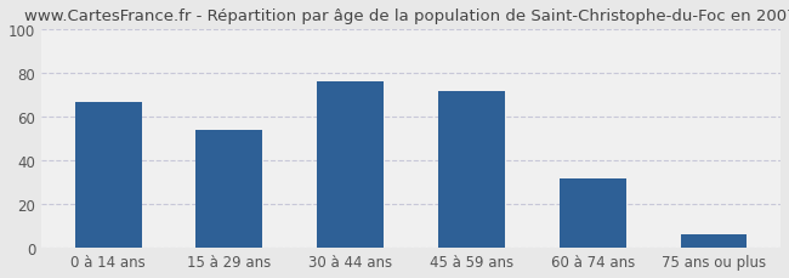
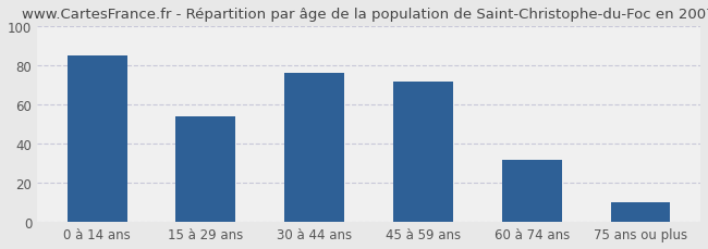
0 à 14 ans: 67 -> 85
75 ans ou plus: 6 -> 10
